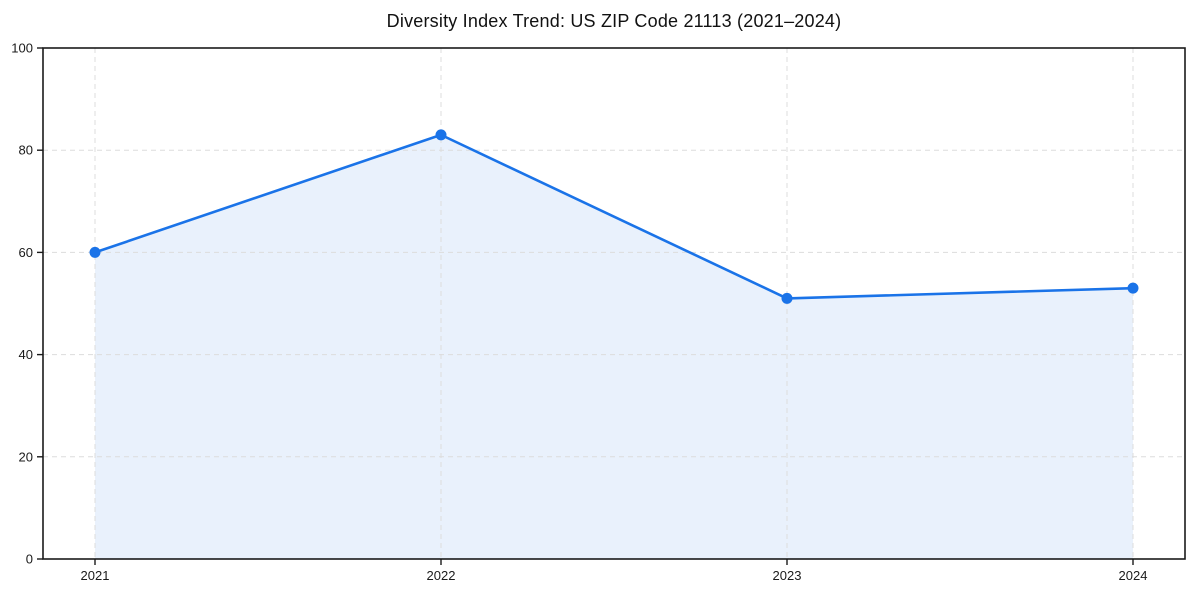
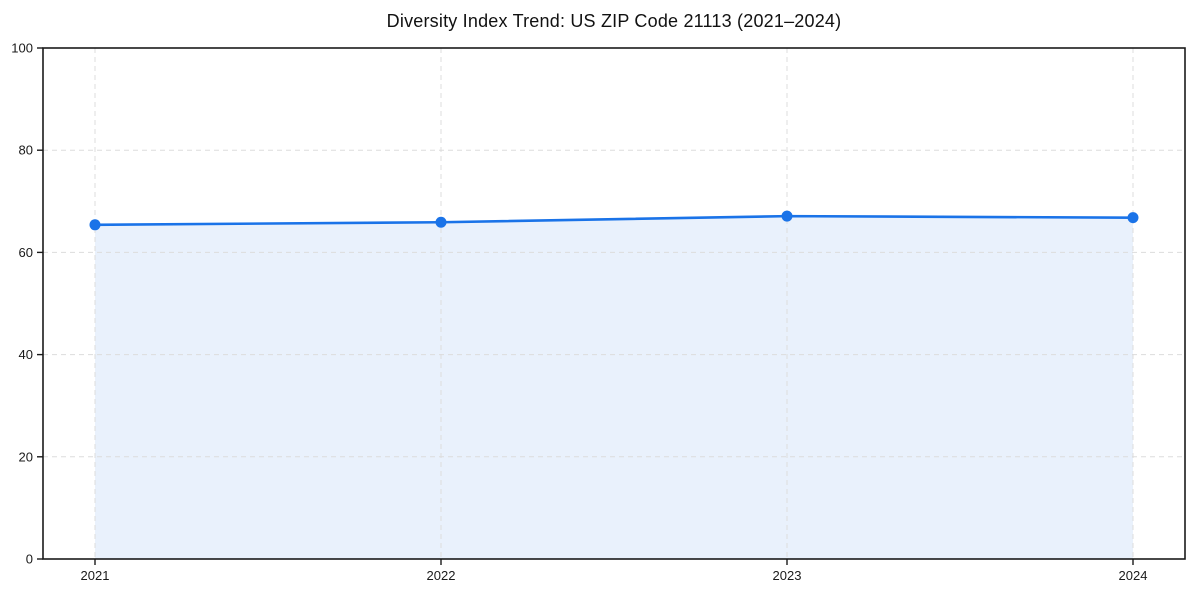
2021: 60 -> 65
2022: 83 -> 66
2023: 51 -> 67
2024: 53 -> 67
